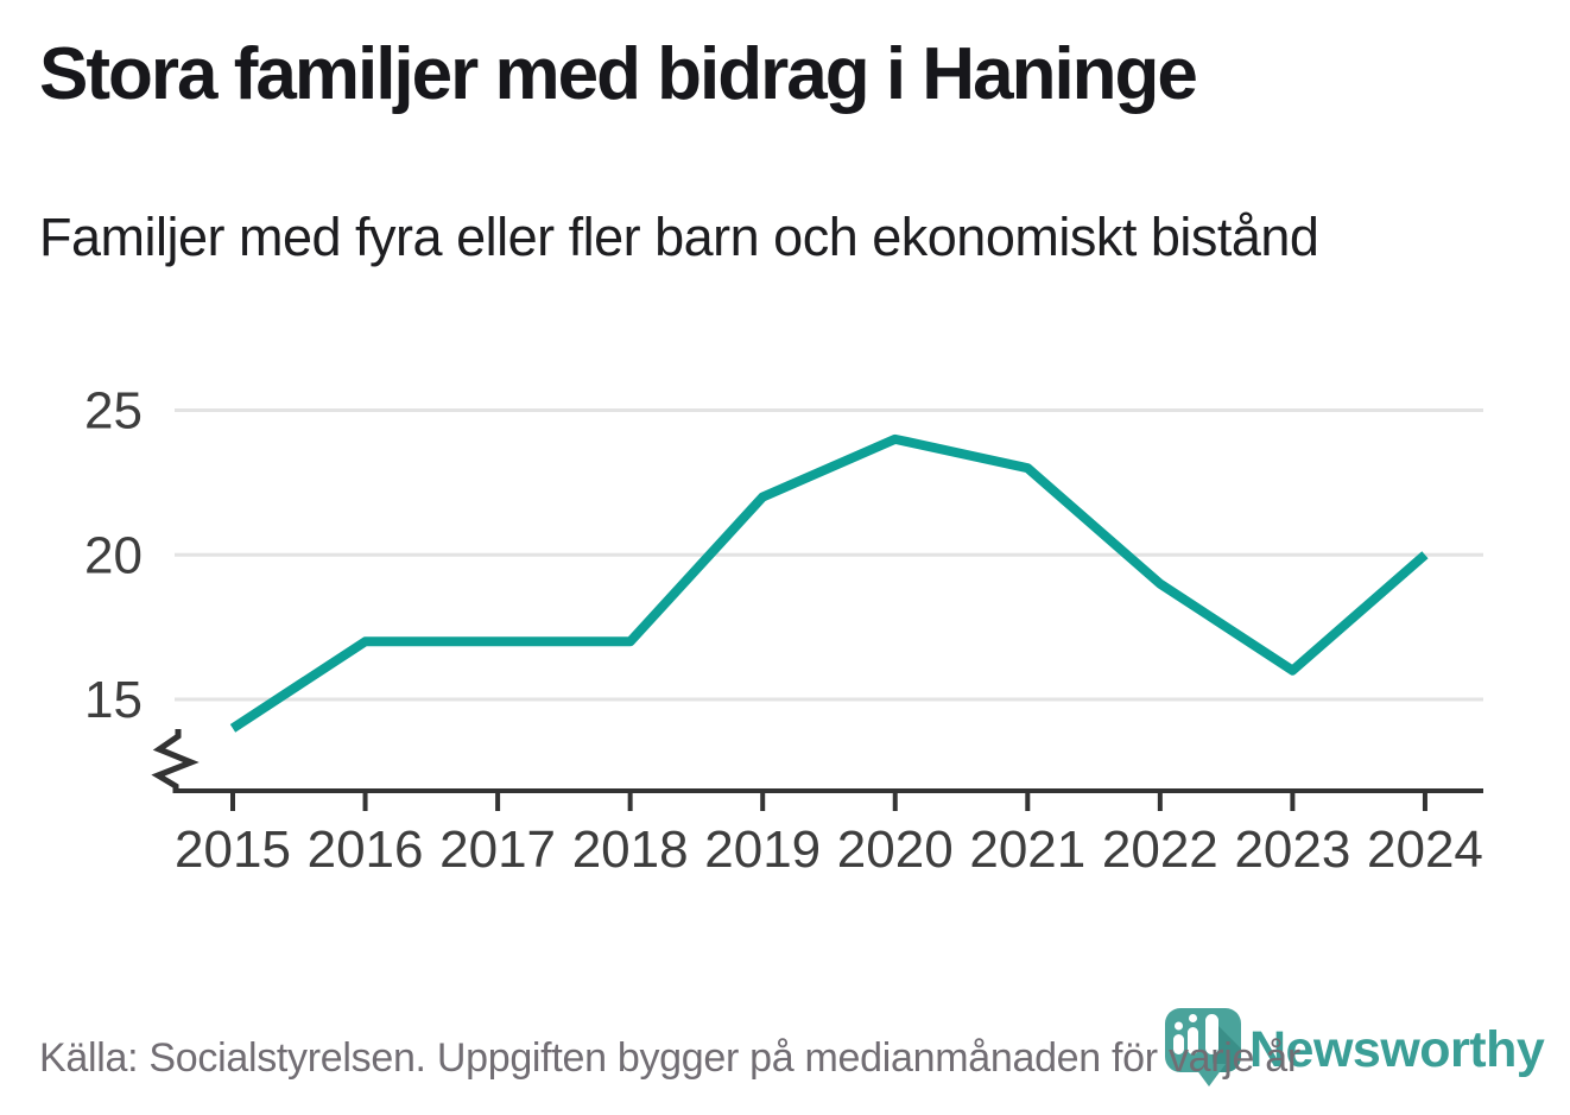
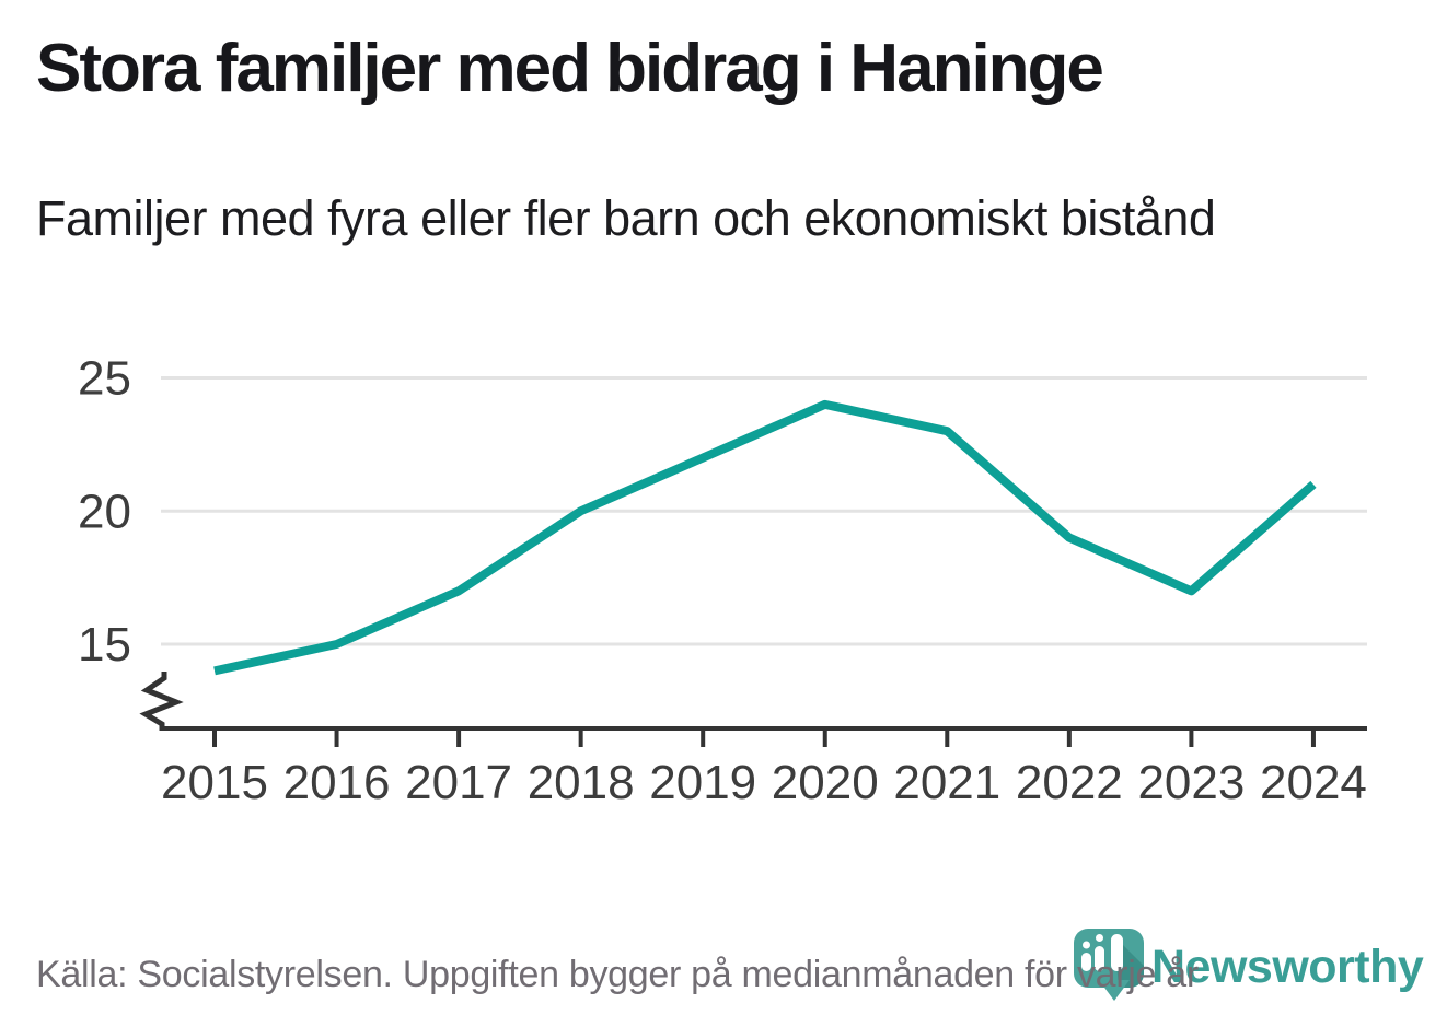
2016: 17 -> 15
2018: 17 -> 20
2023: 16 -> 17
2024: 20 -> 21
